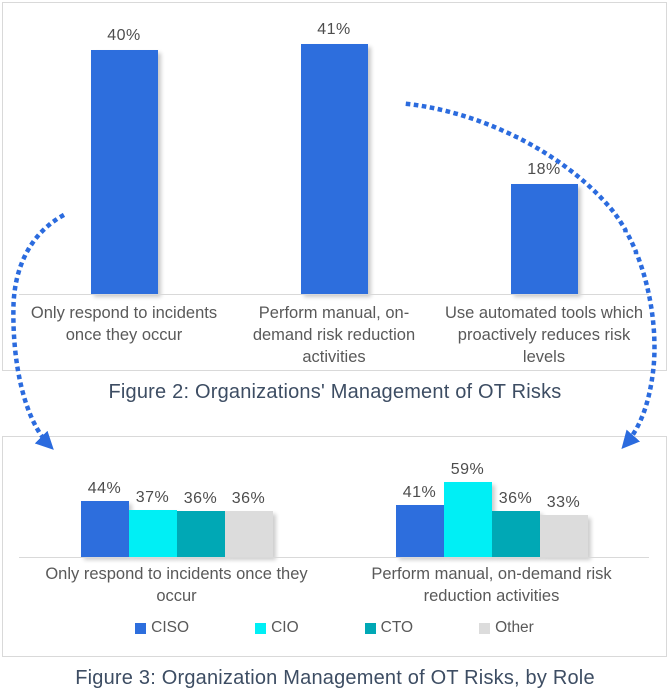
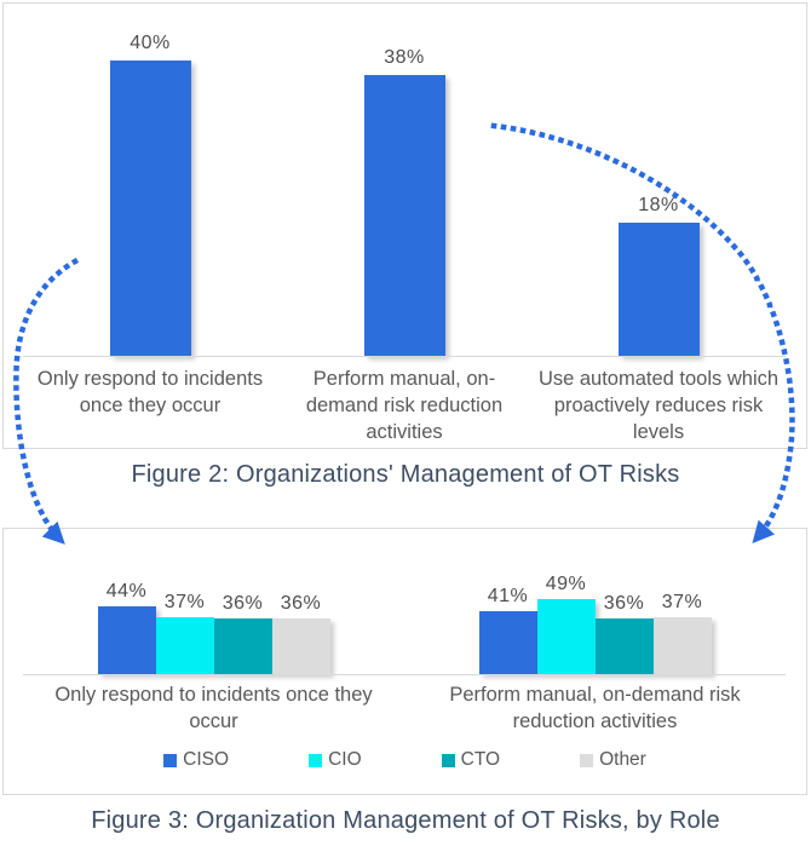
Figure 2: Organizations' Management of OT Risks/Perform manual, on-demand risk reduction activities: 41% -> 38%
Figure 3: Organization Management of OT Risks, by Role/CIO/Perform manual, on-demand risk reduction activities: 59% -> 49%
Figure 3: Organization Management of OT Risks, by Role/Other/Perform manual, on-demand risk reduction activities: 33% -> 37%
